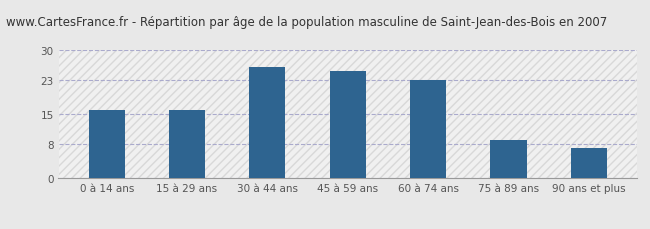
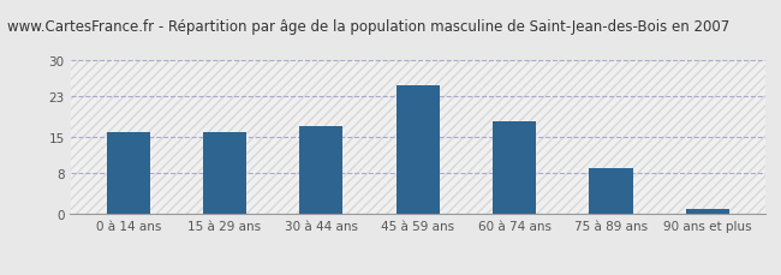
30 à 44 ans: 26 -> 17
60 à 74 ans: 23 -> 18
90 ans et plus: 7 -> 1
